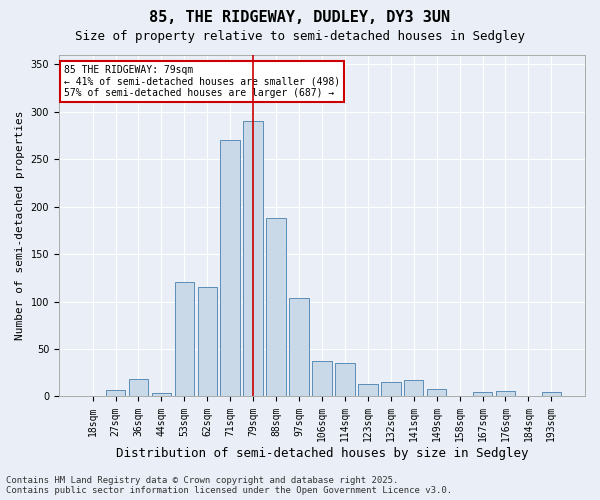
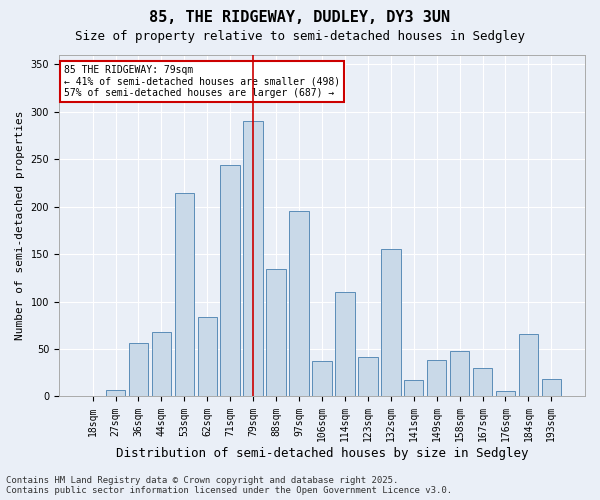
36sqm: 18 -> 56
44sqm: 4 -> 68
53sqm: 121 -> 214
62sqm: 115 -> 84
71sqm: 270 -> 244
88sqm: 188 -> 134
97sqm: 104 -> 196
114sqm: 35 -> 110
123sqm: 13 -> 42
132sqm: 15 -> 156
149sqm: 8 -> 38
158sqm: 1 -> 48
167sqm: 5 -> 30
184sqm: 1 -> 66
193sqm: 5 -> 18
